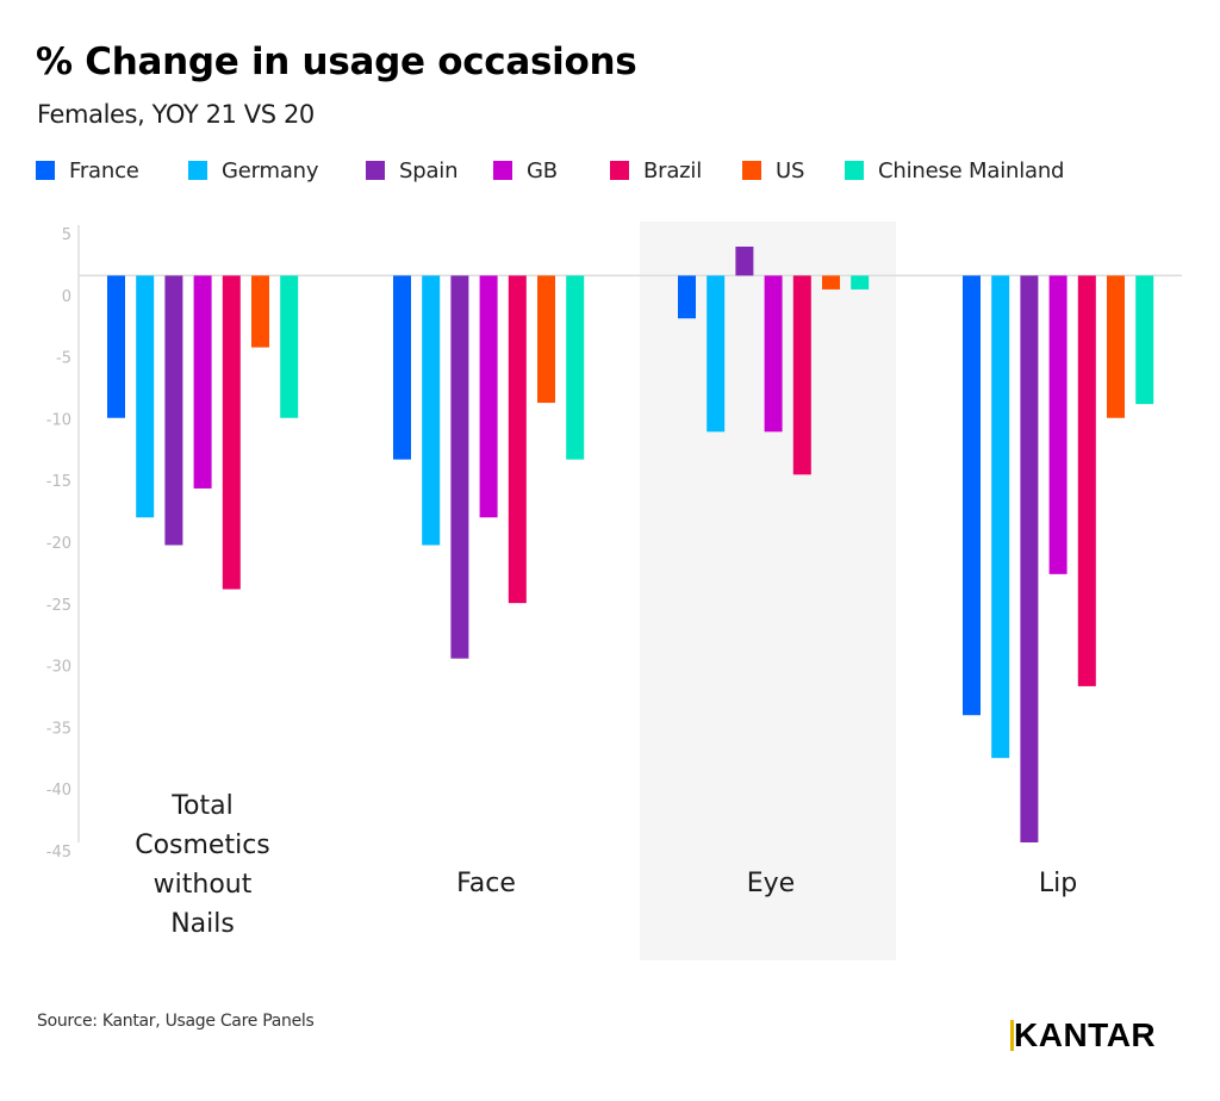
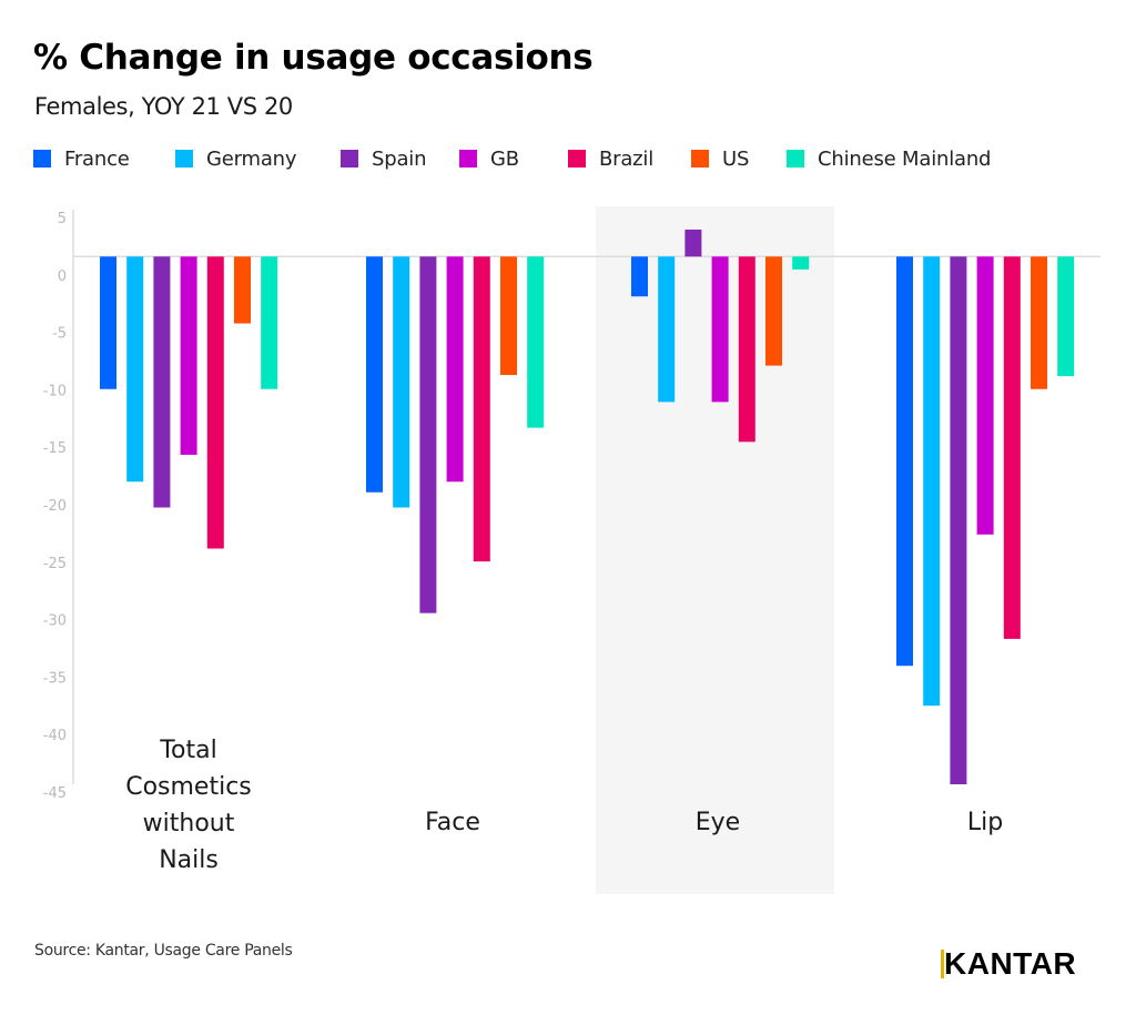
France/Face: -14.6 -> -20.1
US/Eye: -1.1 -> -9.3
